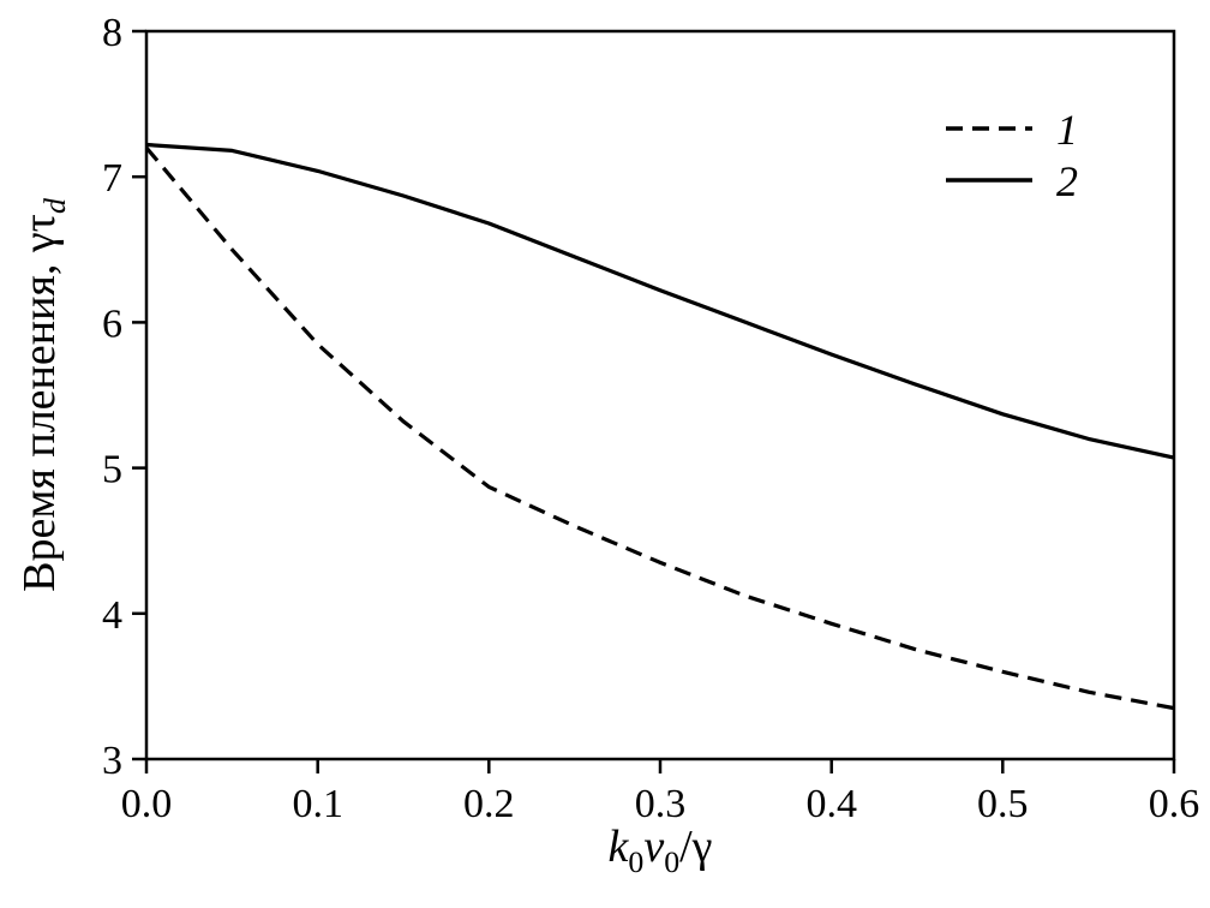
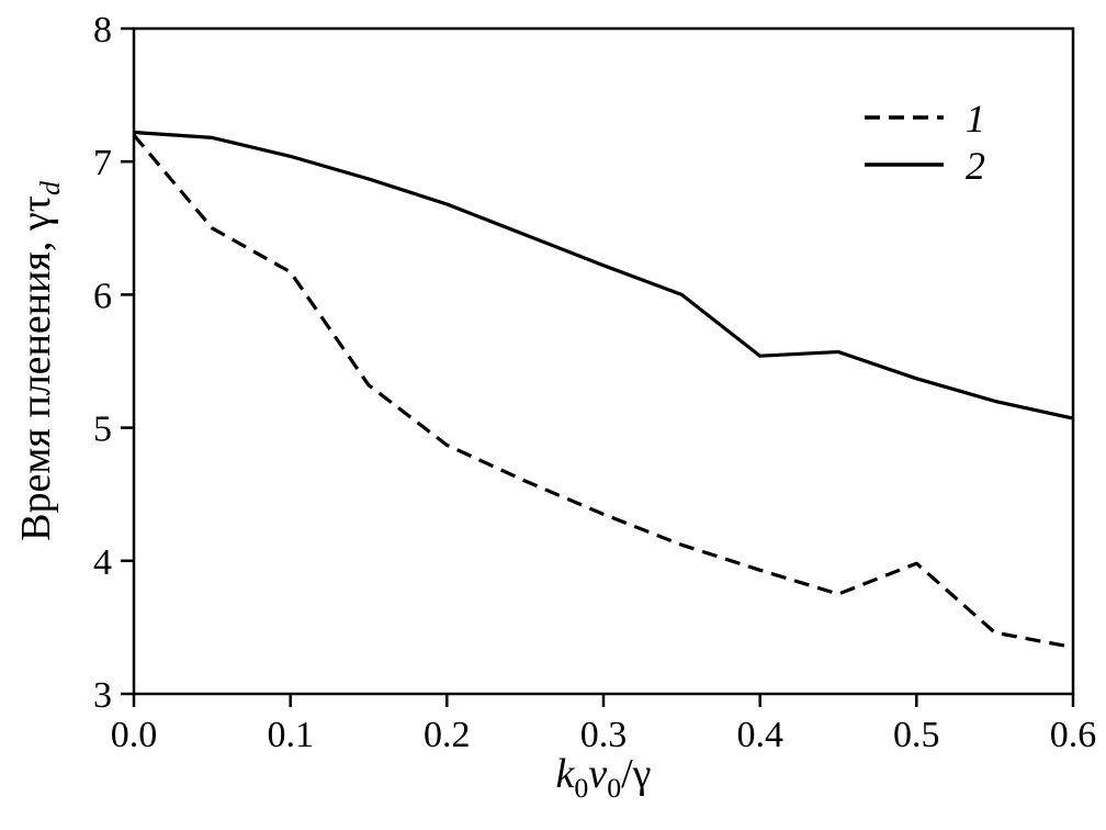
1/0.1: 5.85 -> 6.17
2/0.4: 5.78 -> 5.54
1/0.5: 3.60 -> 3.98
